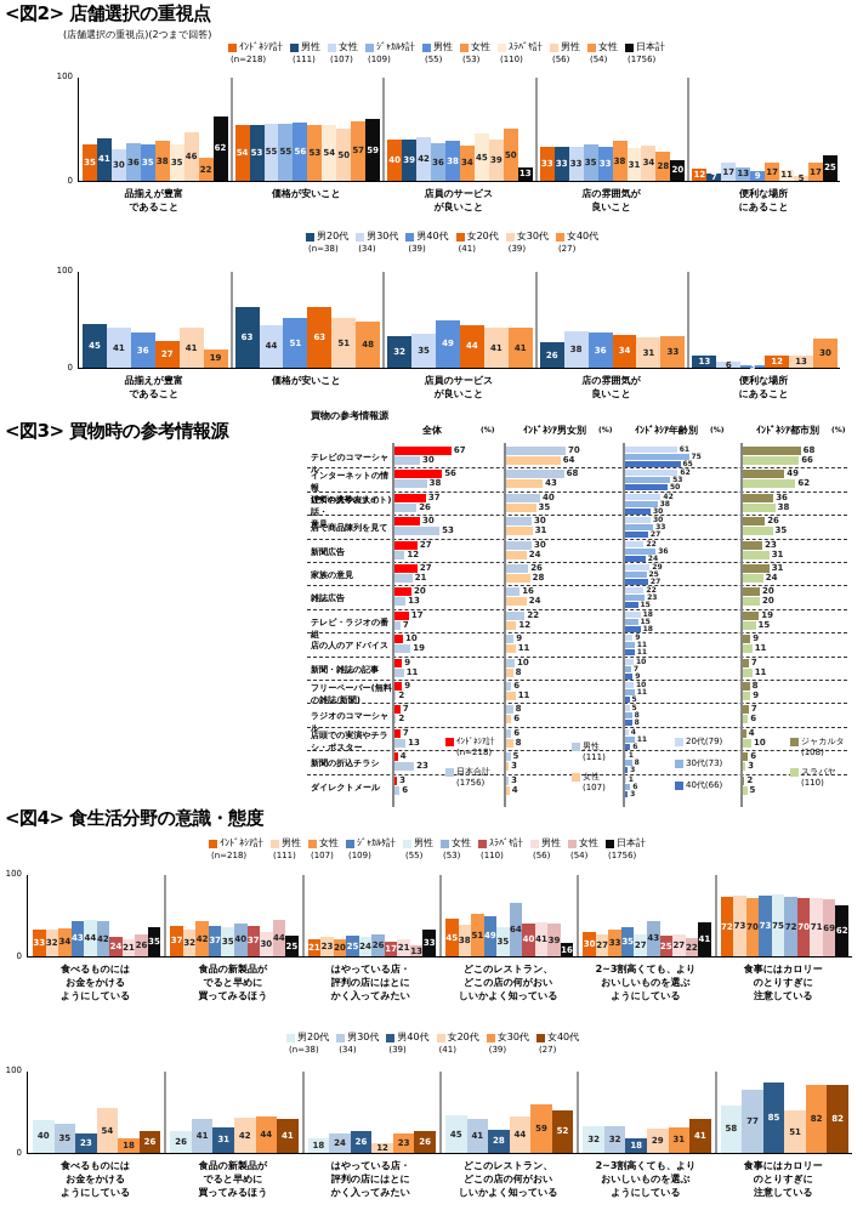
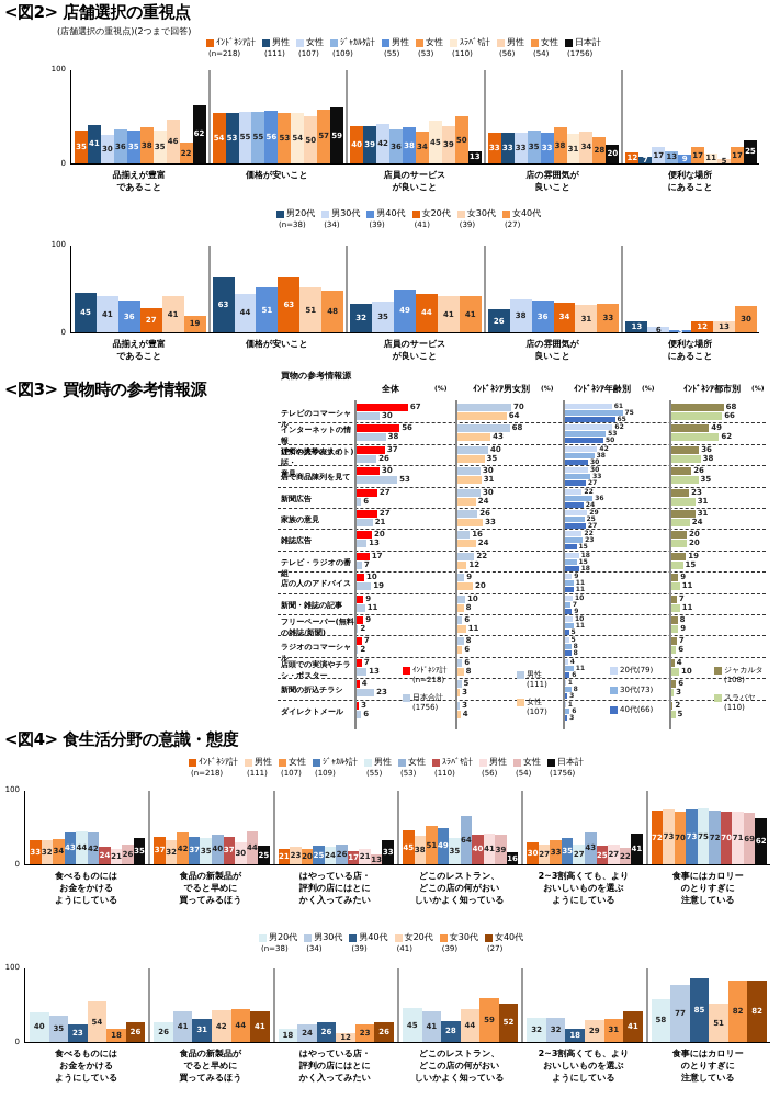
買物の参考情報源/日本合計/新聞広告: 12 -> 6
買物の参考情報源/女性/家族の意見: 28 -> 33
買物の参考情報源/女性/店の人のアドバイス: 11 -> 20
